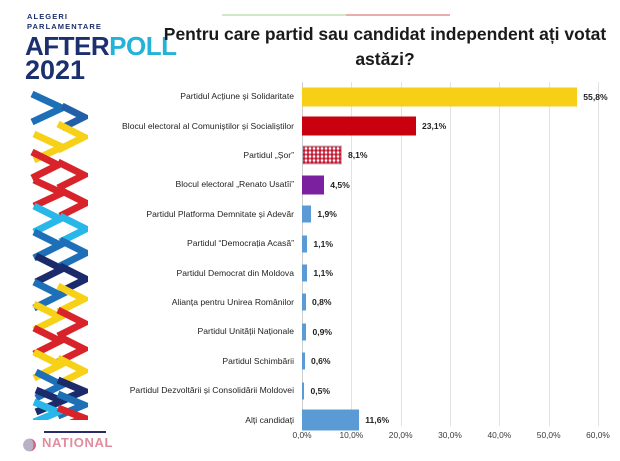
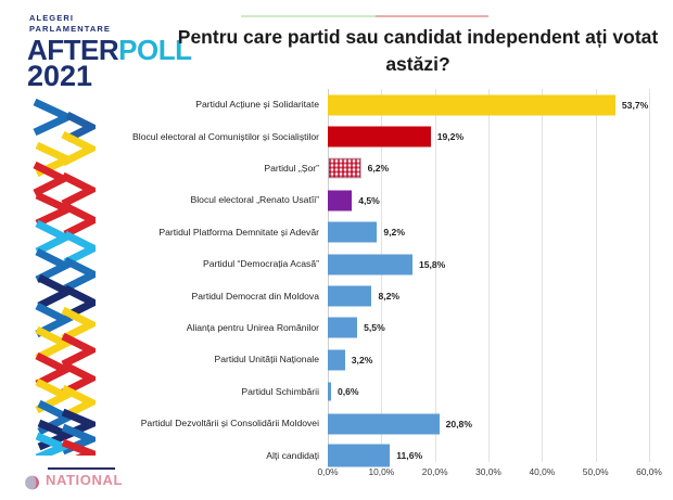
Partidul Acțiune și Solidaritate: 55,8% -> 53,7%
Blocul electoral al Comuniștilor și Socialiștilor: 23,1% -> 19,2%
Partidul „Șor”: 8,1% -> 6,2%
Partidul Platforma Demnitate și Adevăr: 1,9% -> 9,2%
Partidul “Democrația Acasă”: 1,1% -> 15,8%
Partidul Democrat din Moldova: 1,1% -> 8,2%
Alianța pentru Unirea Românilor: 0,8% -> 5,5%
Partidul Unității Naționale: 0,9% -> 3,2%
Partidul Dezvoltării și Consolidării Moldovei: 0,5% -> 20,8%
